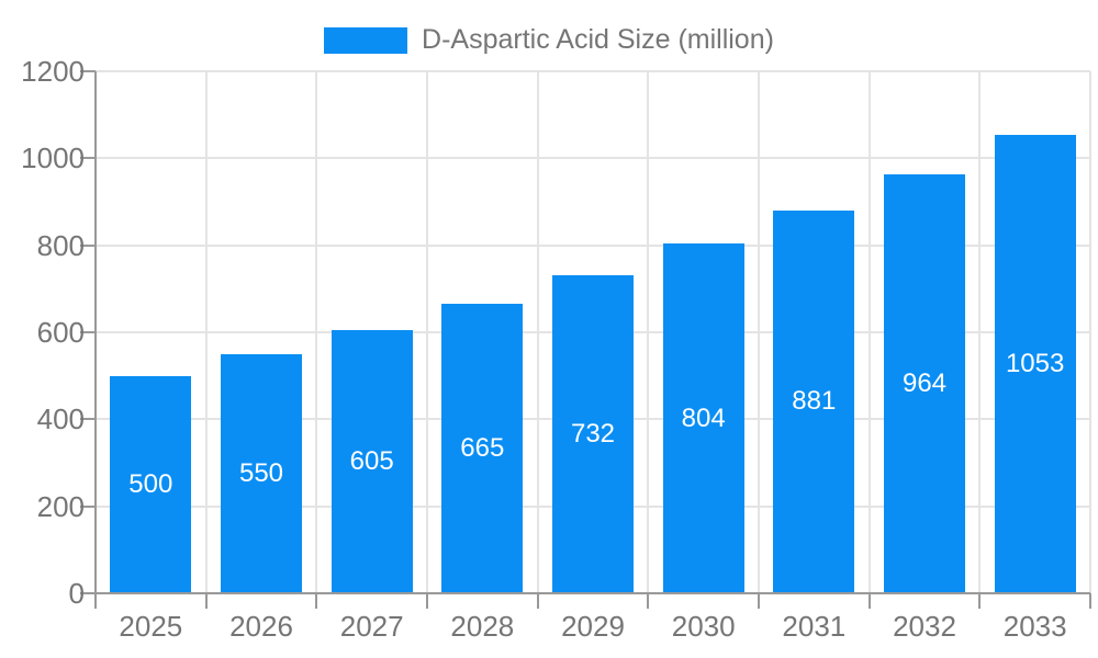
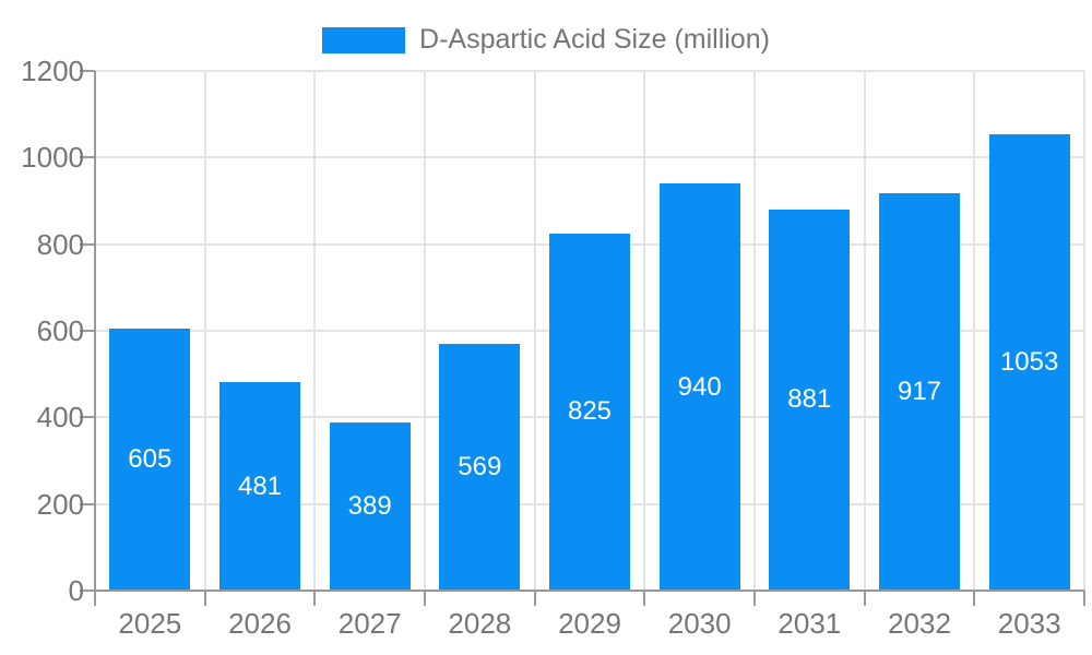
2025: 500 -> 605
2026: 550 -> 481
2027: 605 -> 389
2028: 665 -> 569
2029: 732 -> 825
2030: 804 -> 940
2032: 964 -> 917
